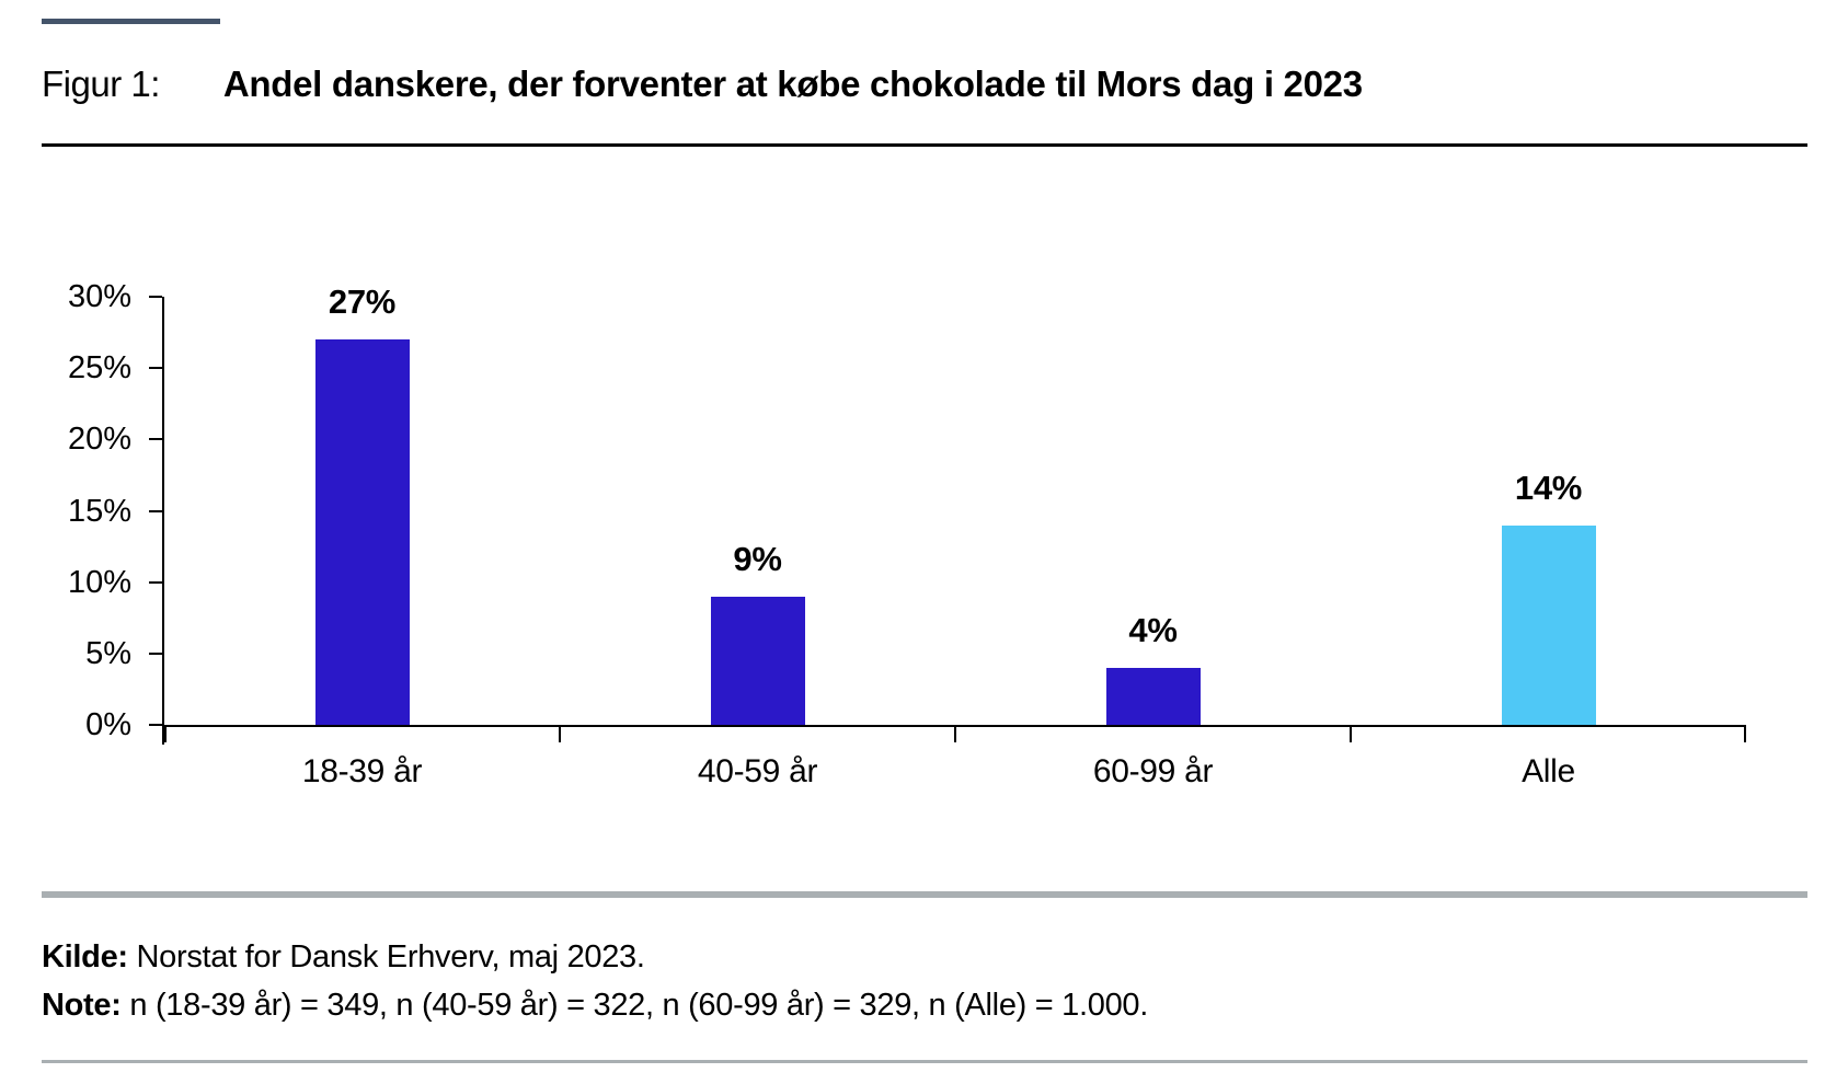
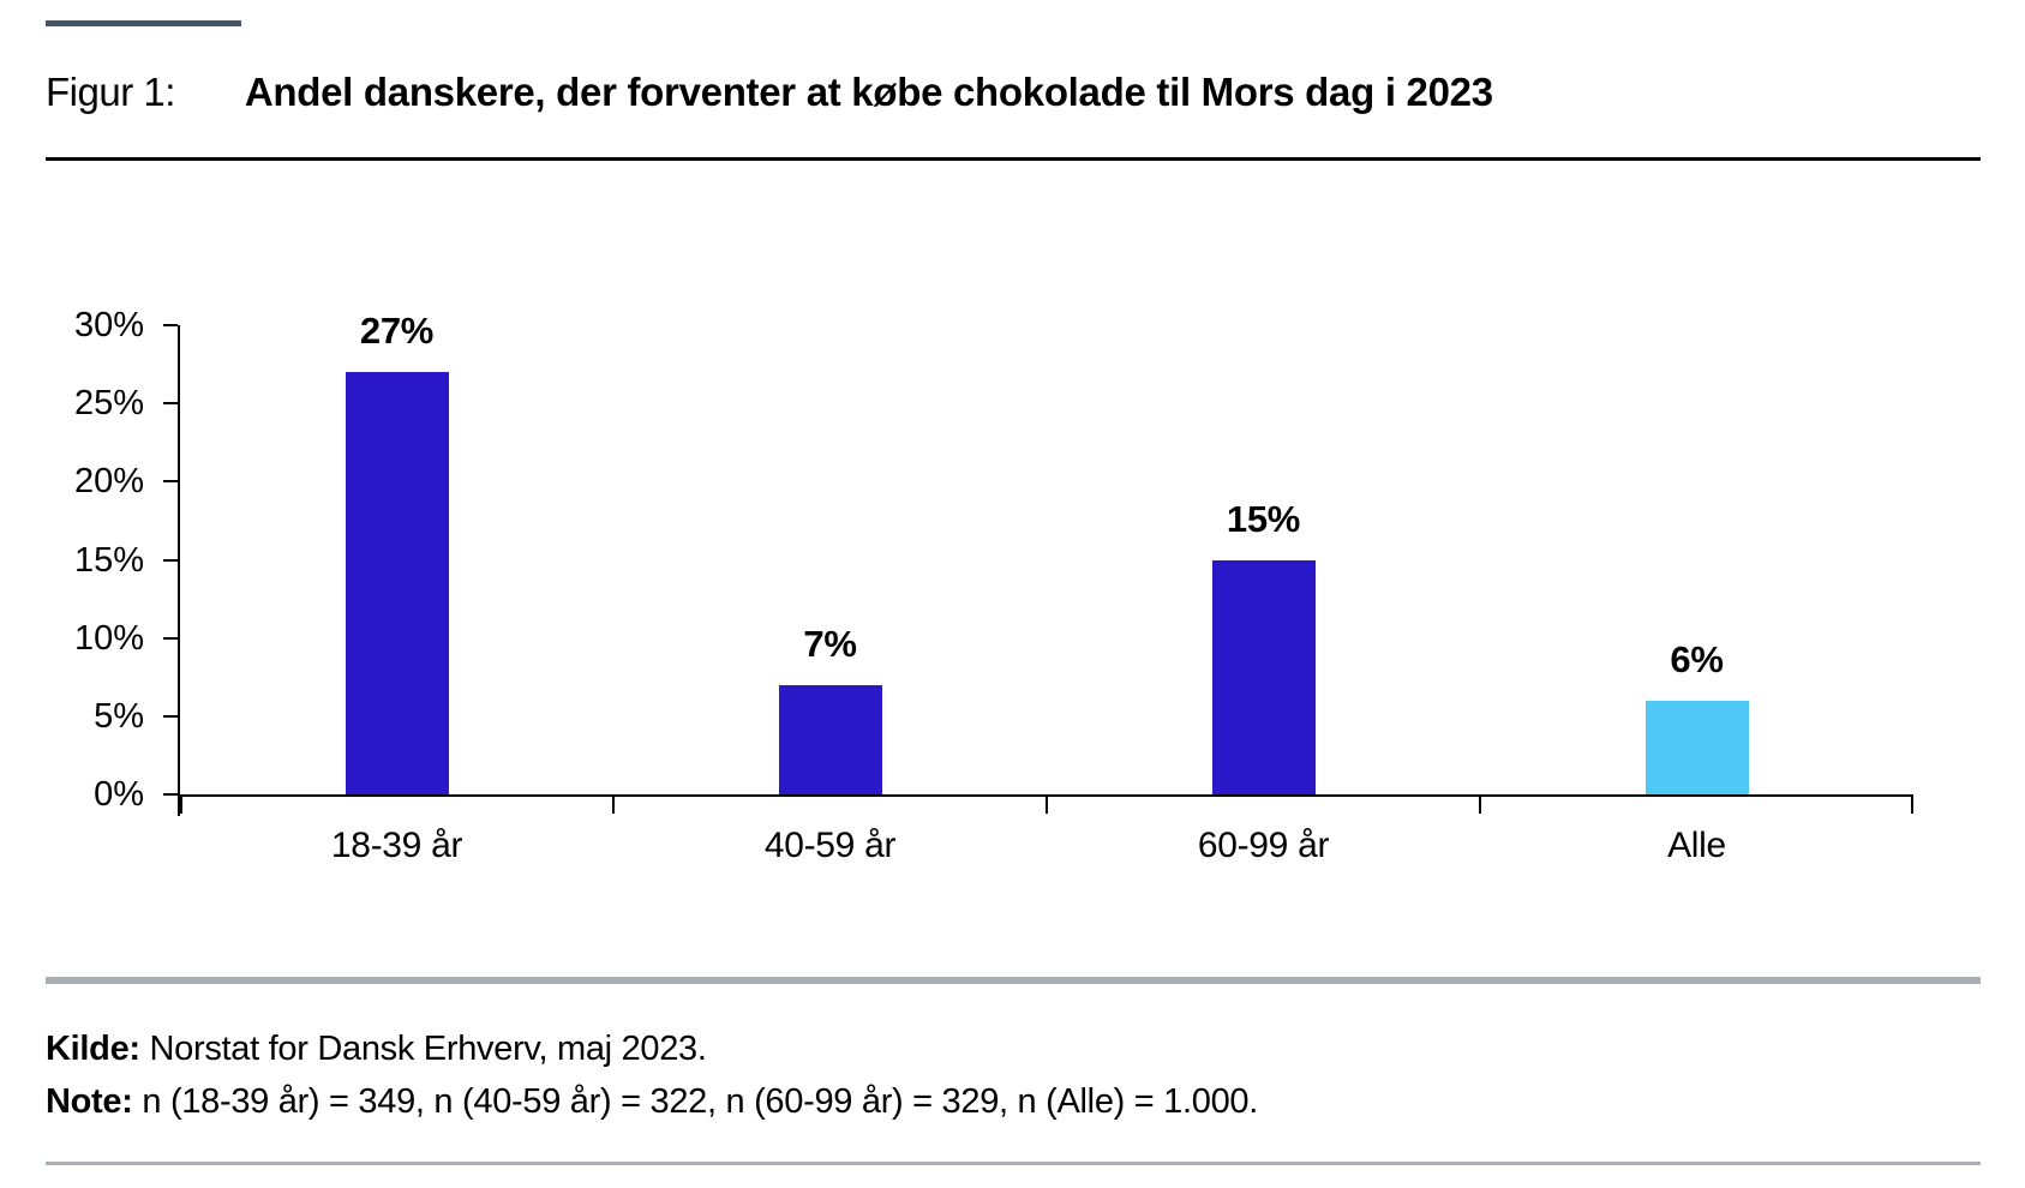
40-59 år: 9% -> 7%
60-99 år: 4% -> 15%
Alle: 14% -> 6%
